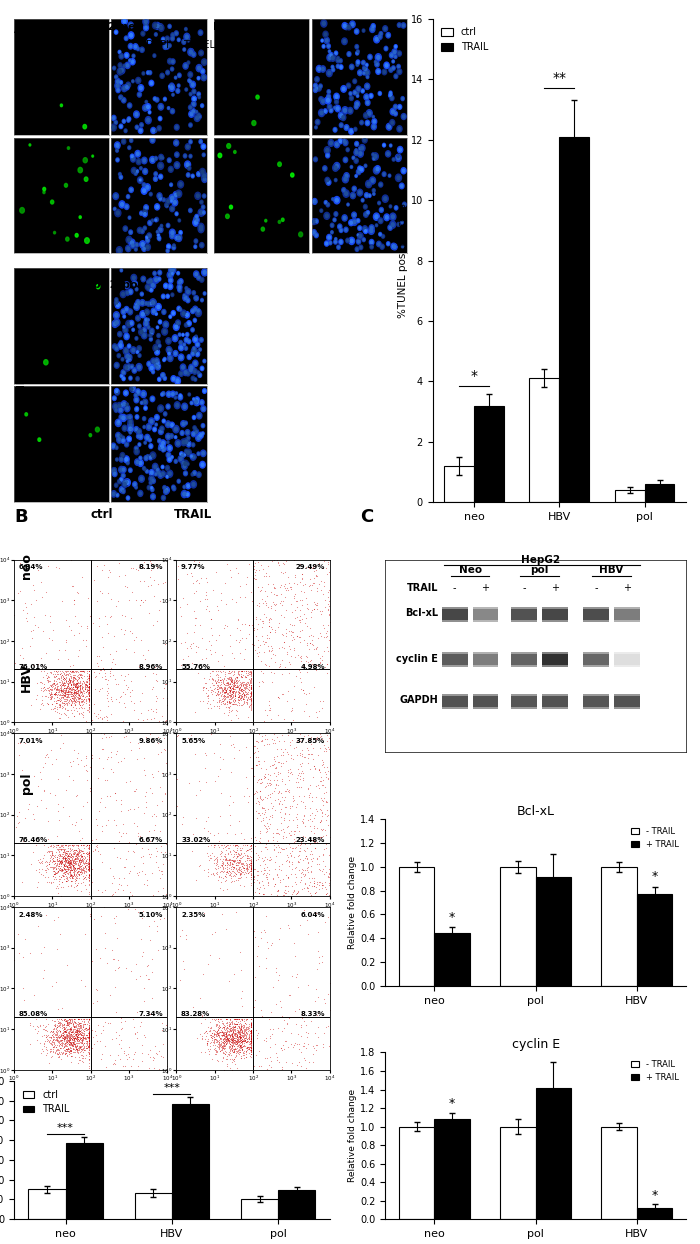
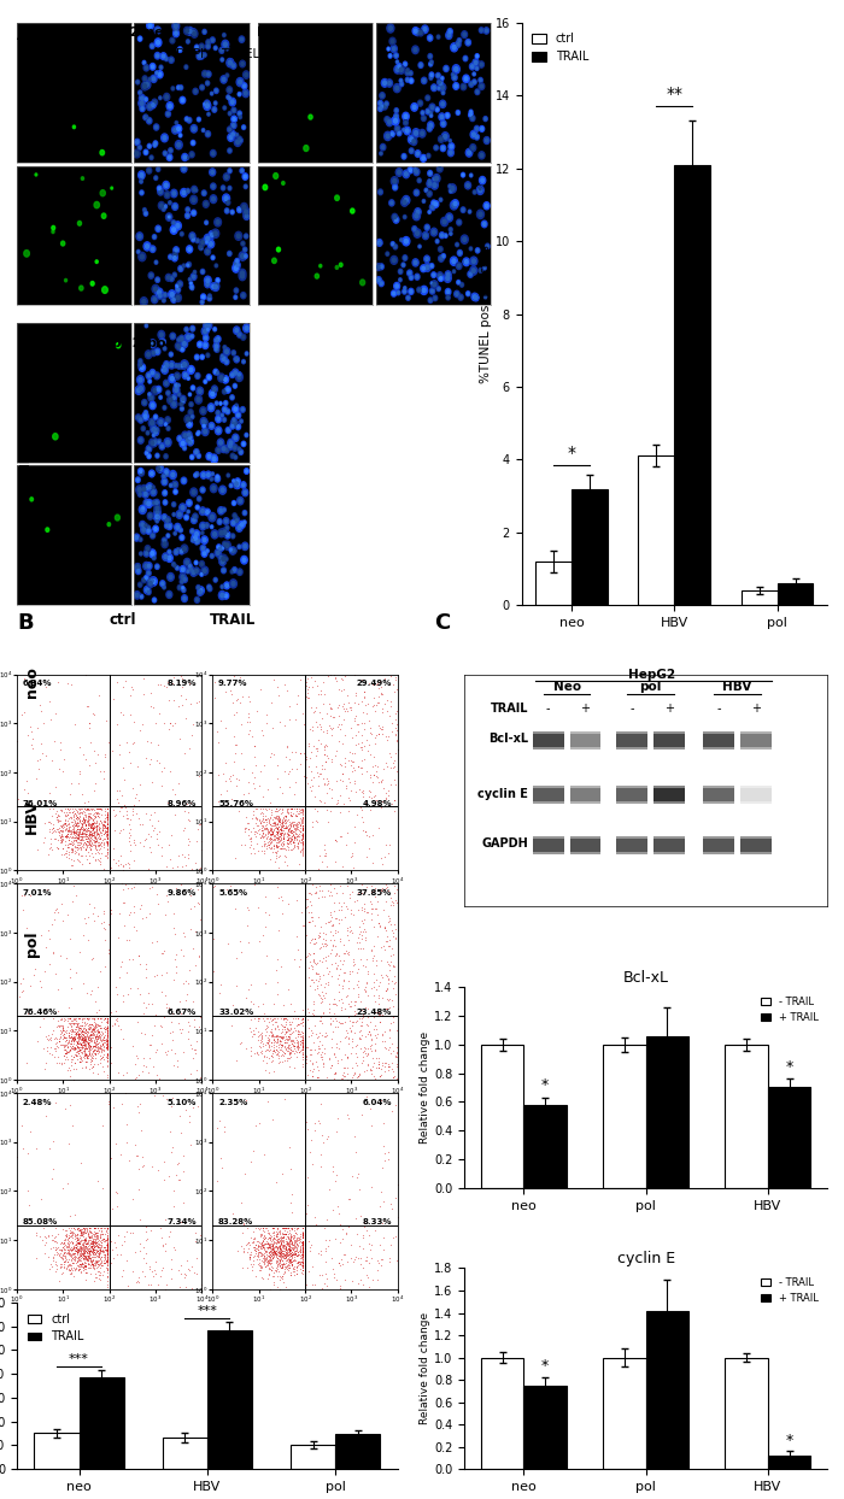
Bcl-xL/+ TRAIL/neo: 0.44 -> 0.58
Bcl-xL/+ TRAIL/pol: 0.91 -> 1.06
Bcl-xL/+ TRAIL/HBV: 0.77 -> 0.70
cyclin E/+ TRAIL/neo: 1.08 -> 0.75
